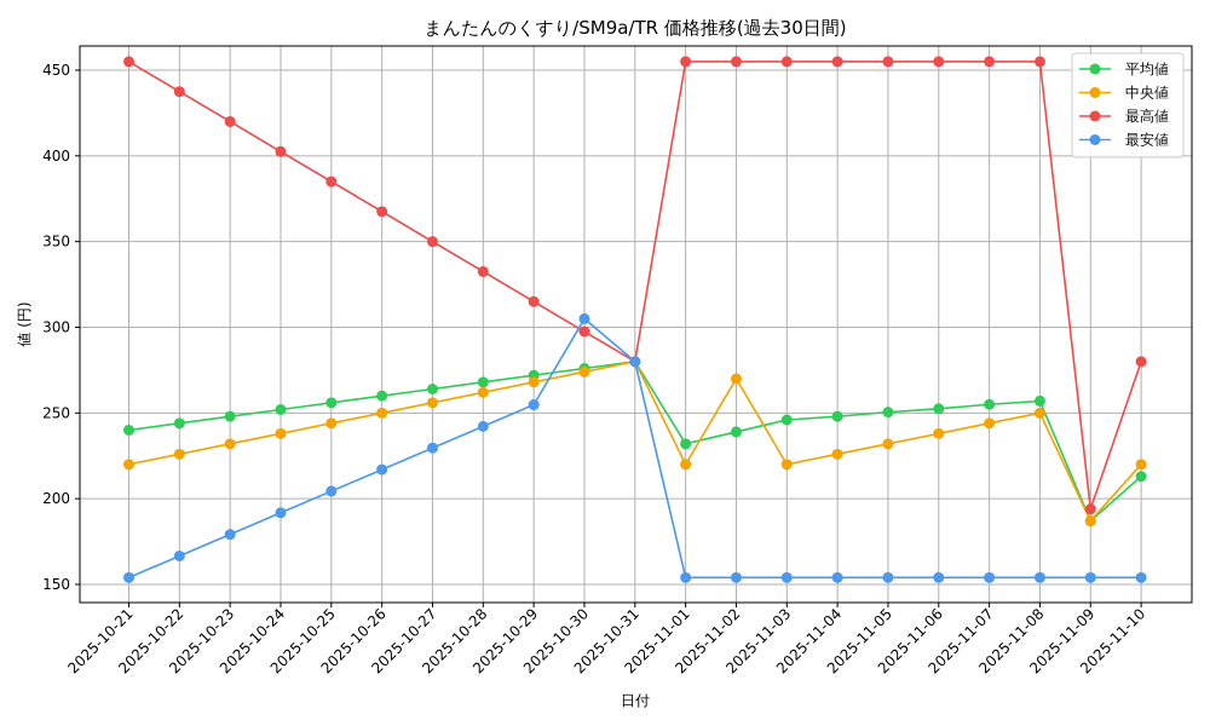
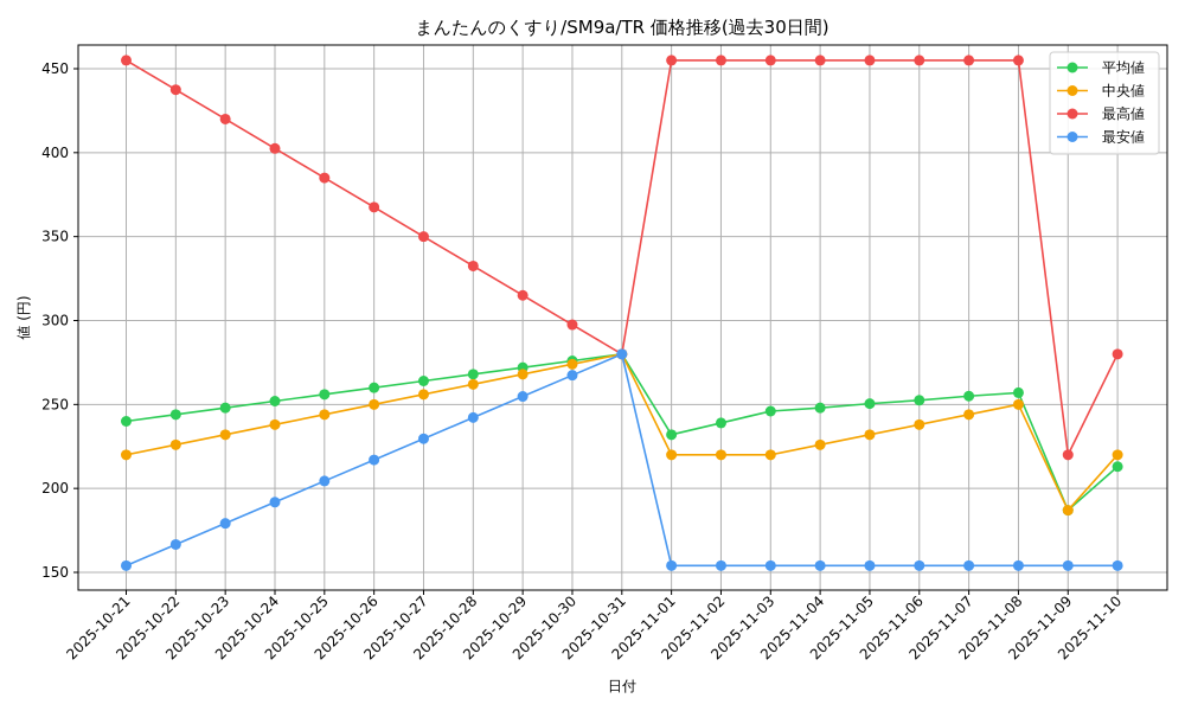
最安値/2025-10-30: 305 -> 267
中央値/2025-11-02: 270 -> 220
最高値/2025-11-09: 194 -> 220
